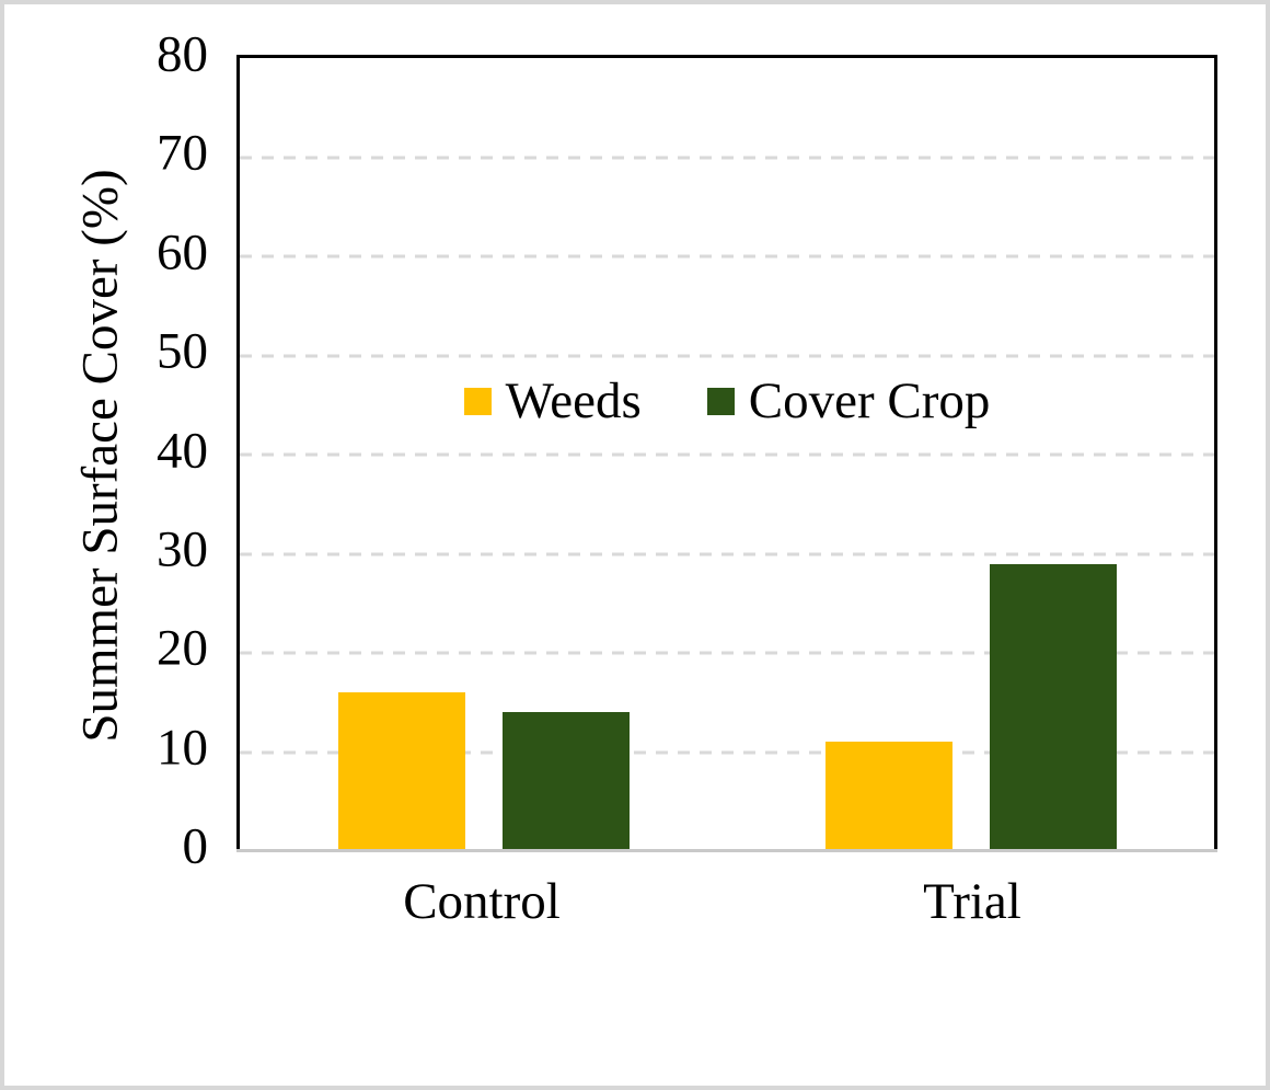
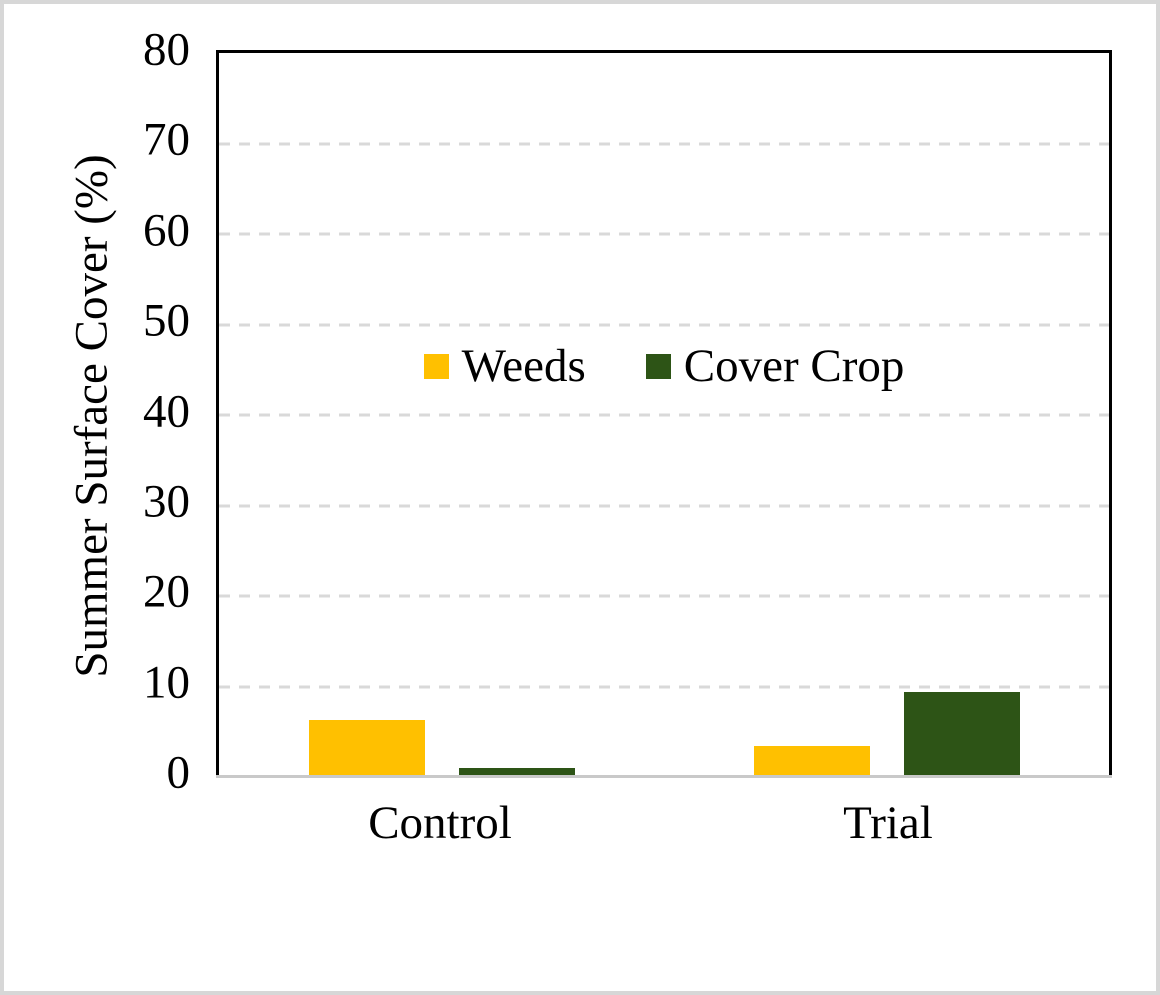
Weeds/Control: 16 -> 6
Cover Crop/Control: 14 -> 1
Weeds/Trial: 11 -> 3
Cover Crop/Trial: 29 -> 9
